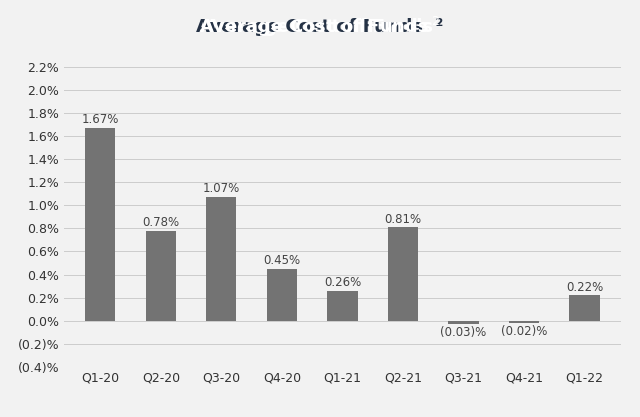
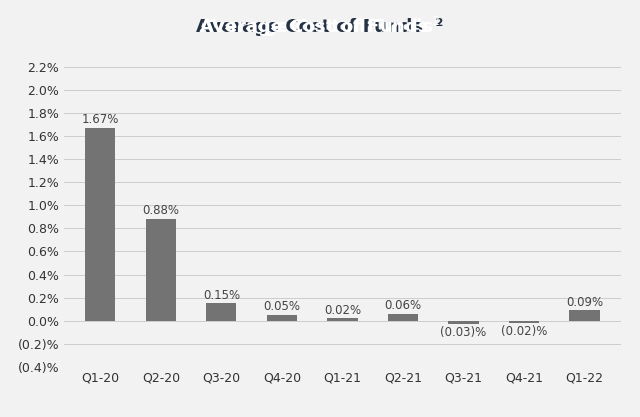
Q2-20: 0.78% -> 0.88%
Q3-20: 1.07% -> 0.15%
Q4-20: 0.45% -> 0.05%
Q1-21: 0.26% -> 0.02%
Q2-21: 0.81% -> 0.06%
Q1-22: 0.22% -> 0.09%
